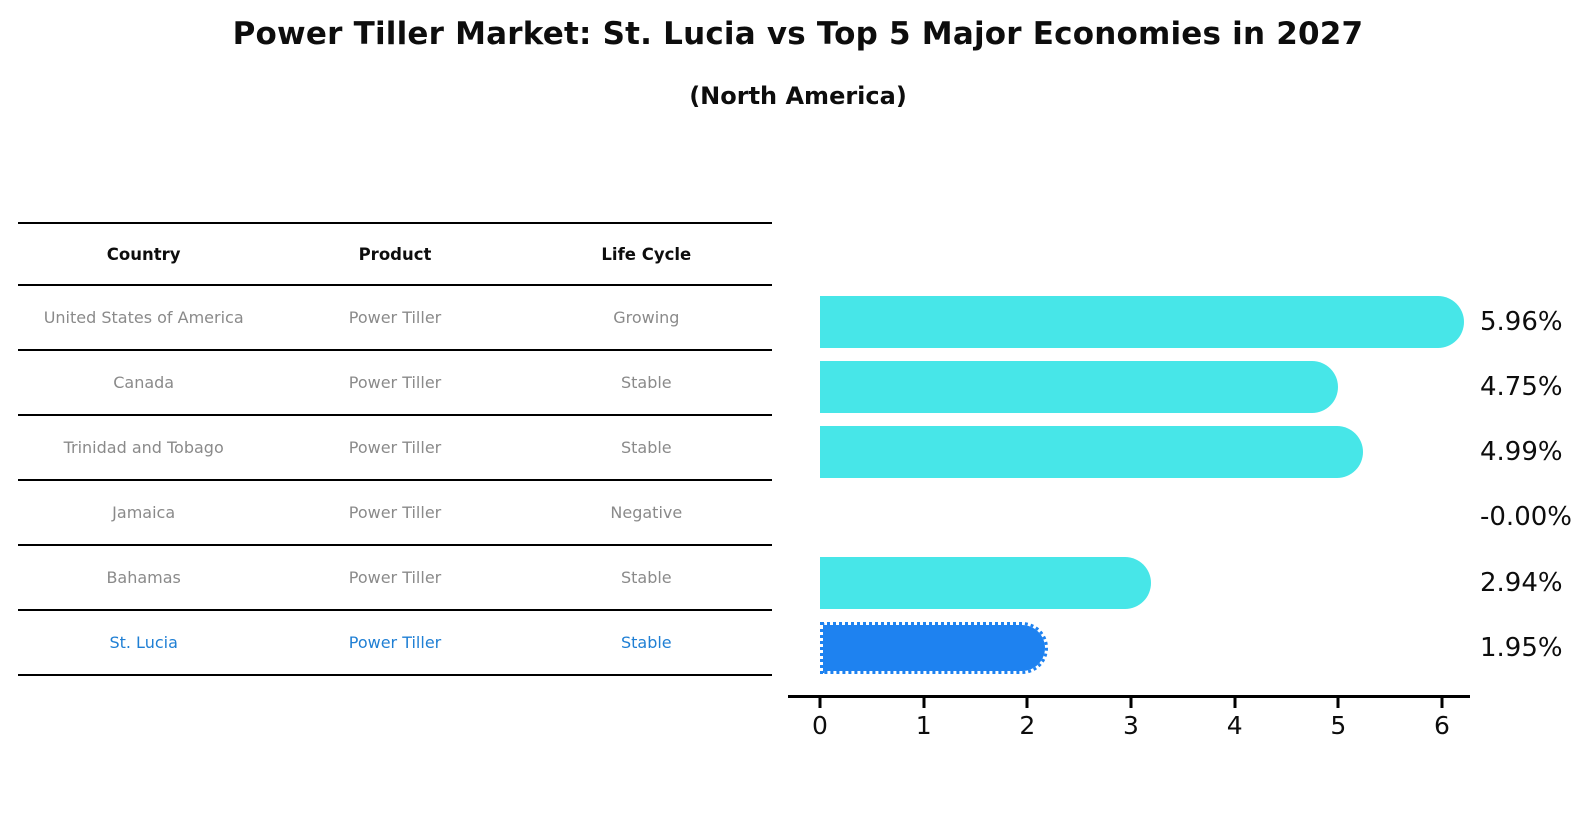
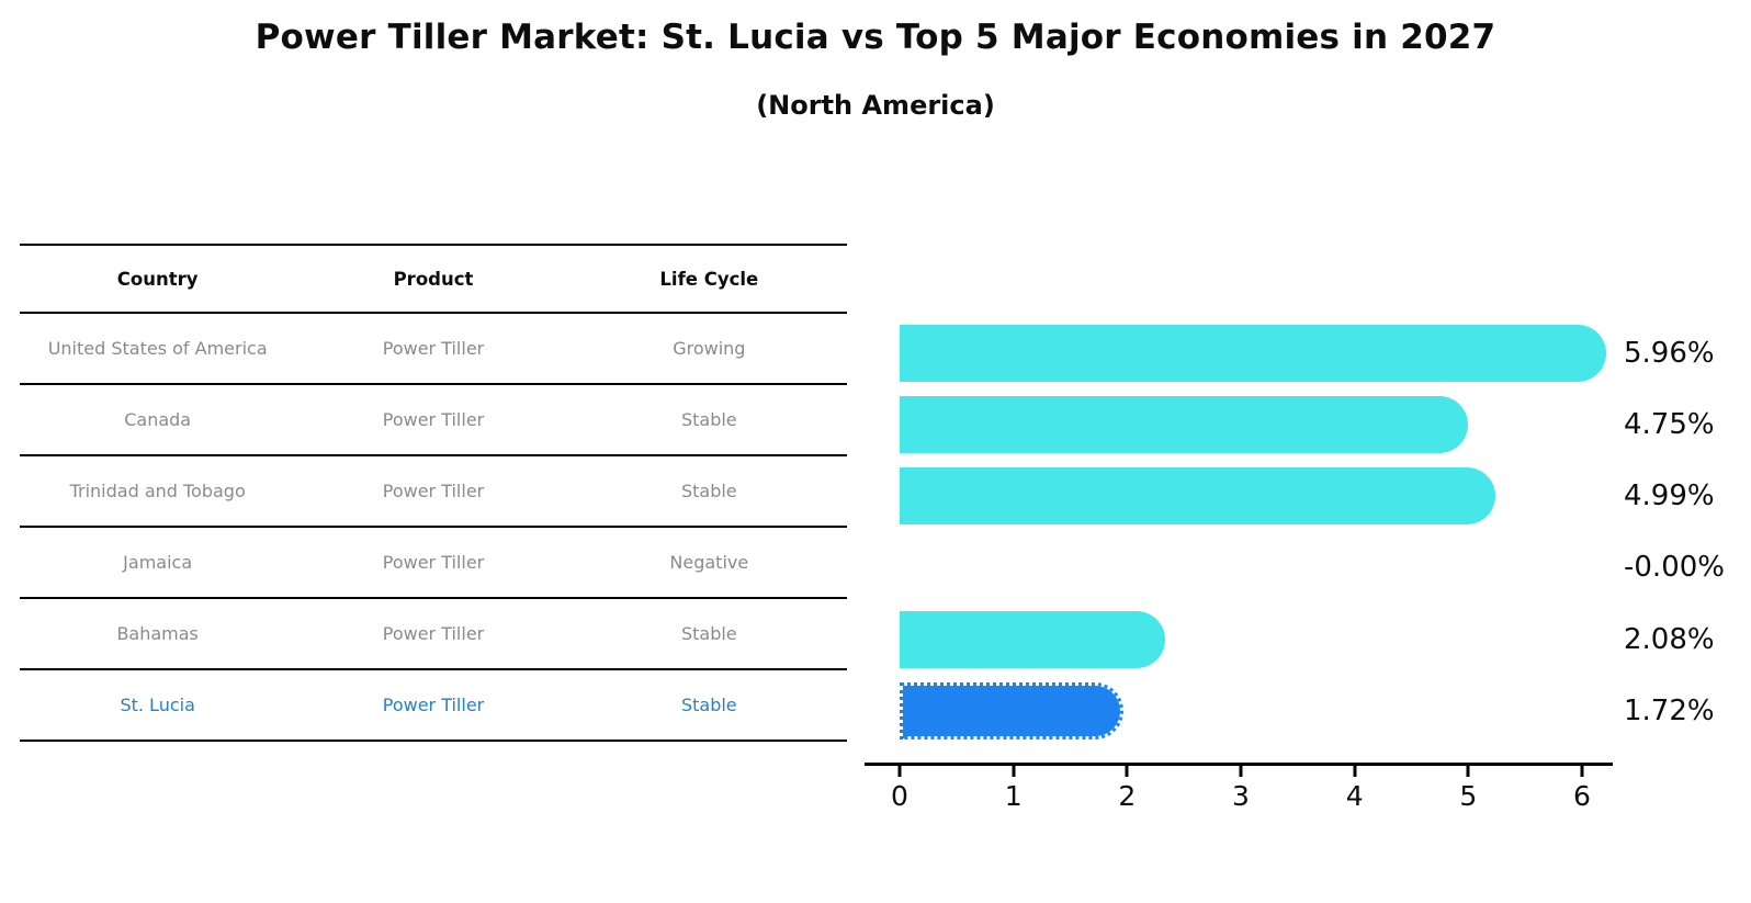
Bahamas: 2.94% -> 2.08%
St. Lucia: 1.95% -> 1.72%
